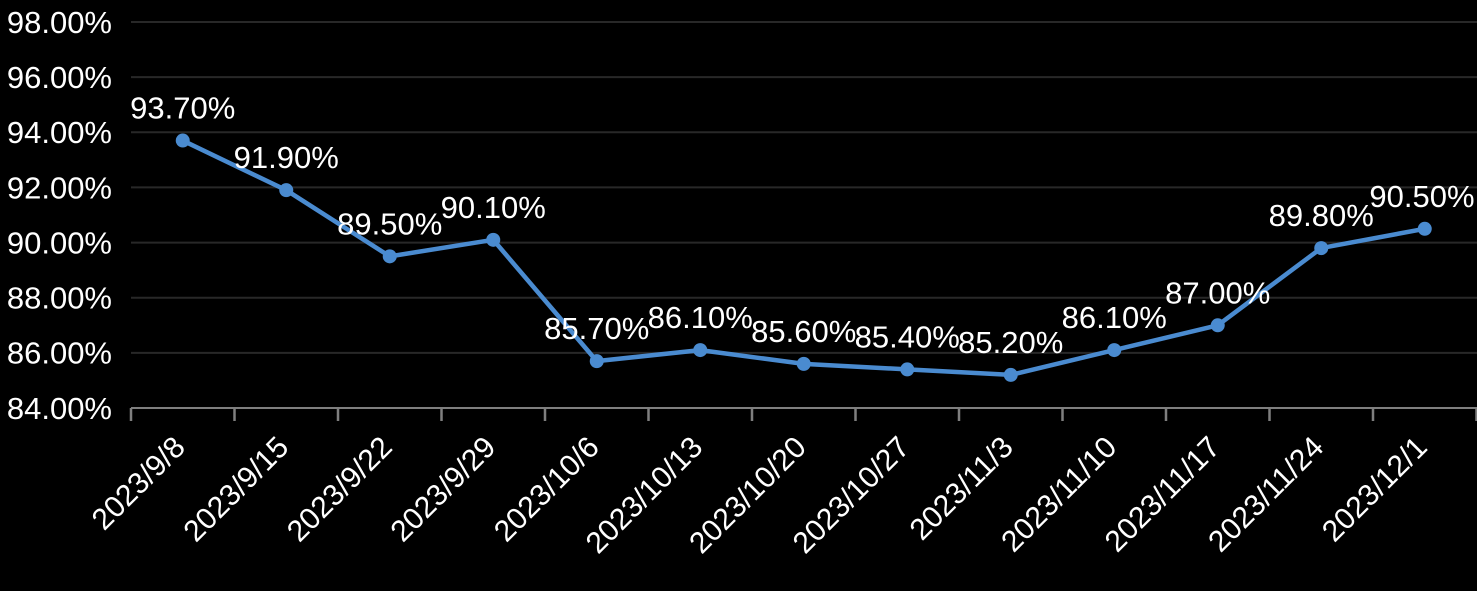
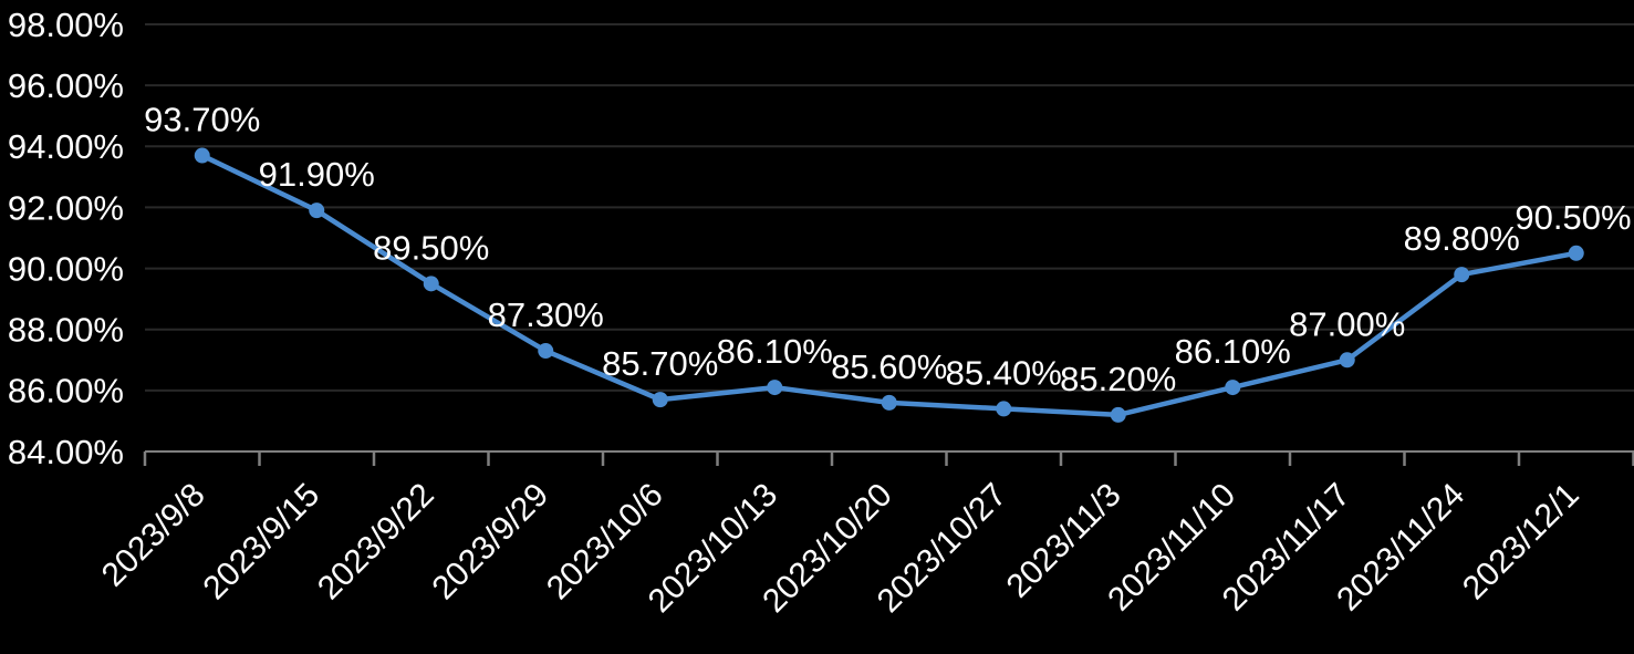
2023/9/29: 90.10% -> 87.30%
